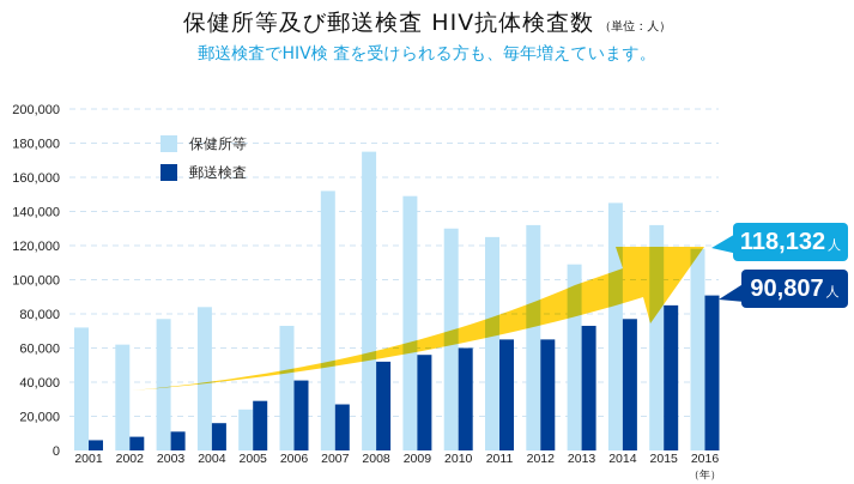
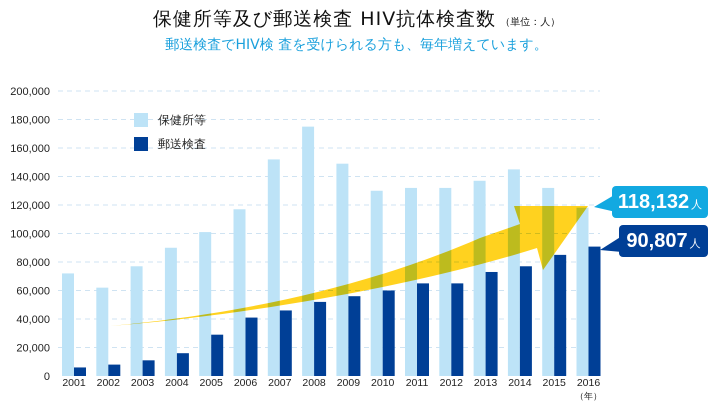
保健所等/2004: 84000 -> 90000
保健所等/2005: 24000 -> 101000
保健所等/2006: 73000 -> 117000
郵送検査/2007: 27000 -> 46000
保健所等/2011: 125000 -> 132000
保健所等/2013: 109000 -> 137000
